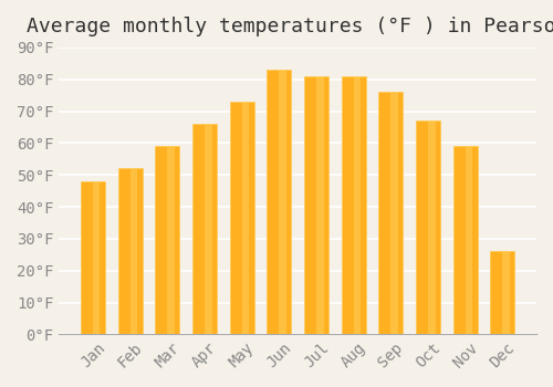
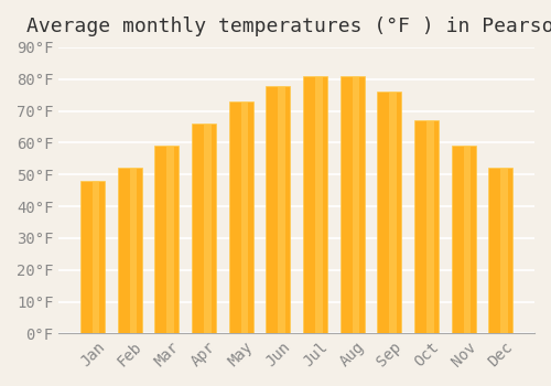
Jun: 83°F -> 78°F
Dec: 26°F -> 52°F
